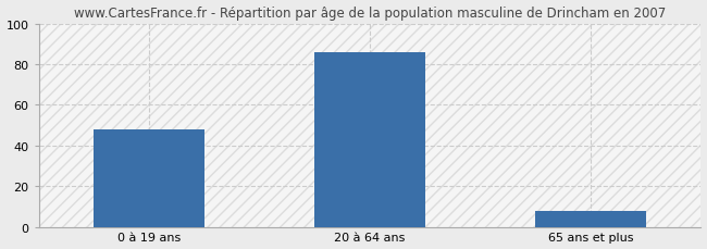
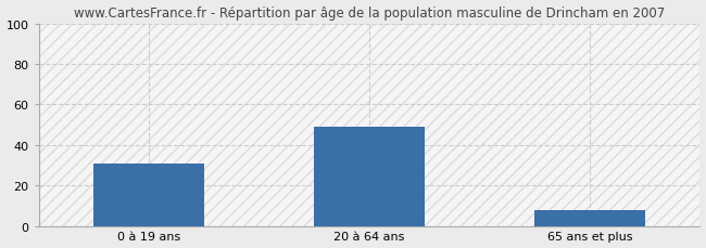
0 à 19 ans: 48 -> 31
20 à 64 ans: 86 -> 49
